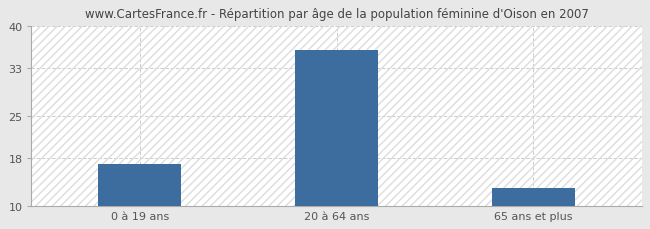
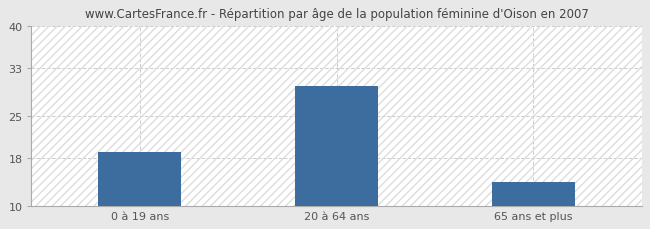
0 à 19 ans: 17 -> 19
20 à 64 ans: 36 -> 30
65 ans et plus: 13 -> 14
